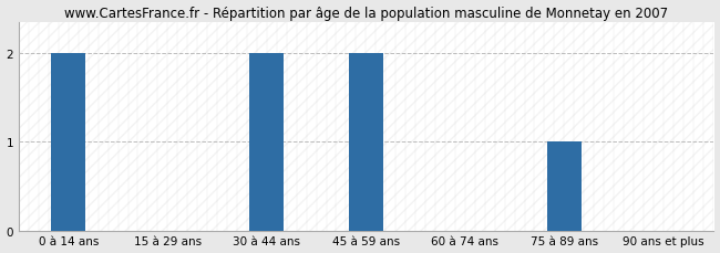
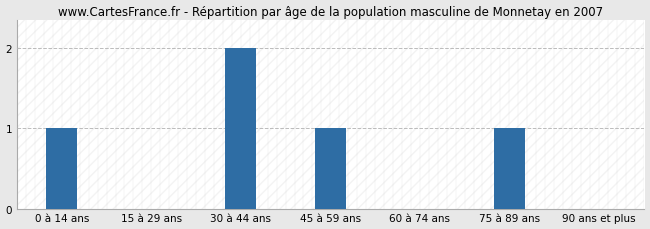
0 à 14 ans: 2 -> 1
45 à 59 ans: 2 -> 1
